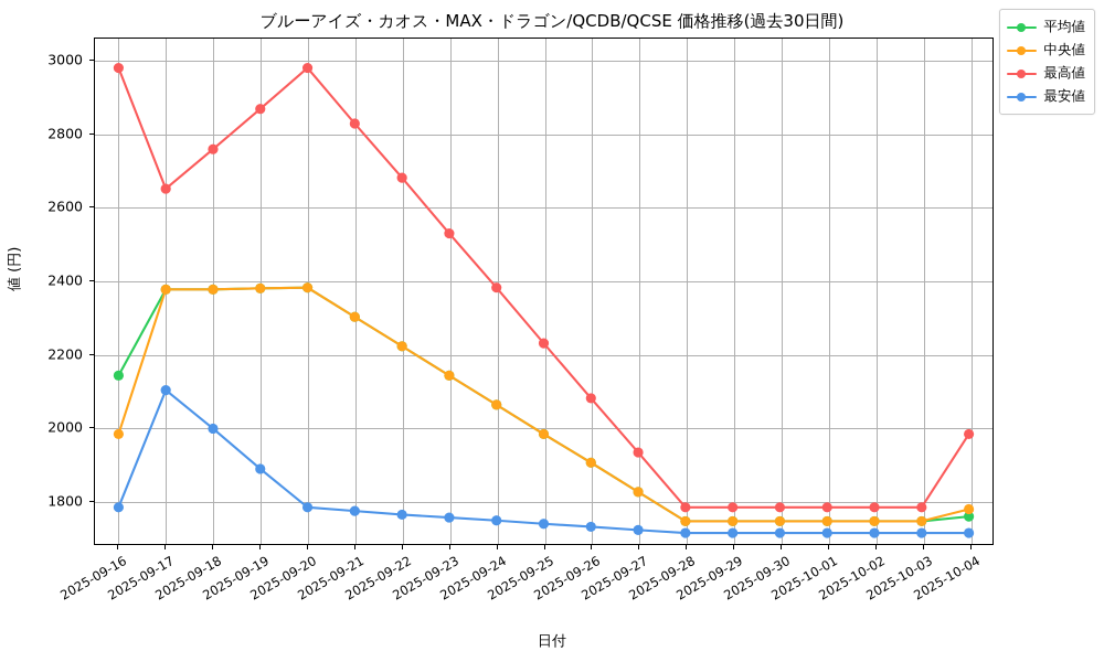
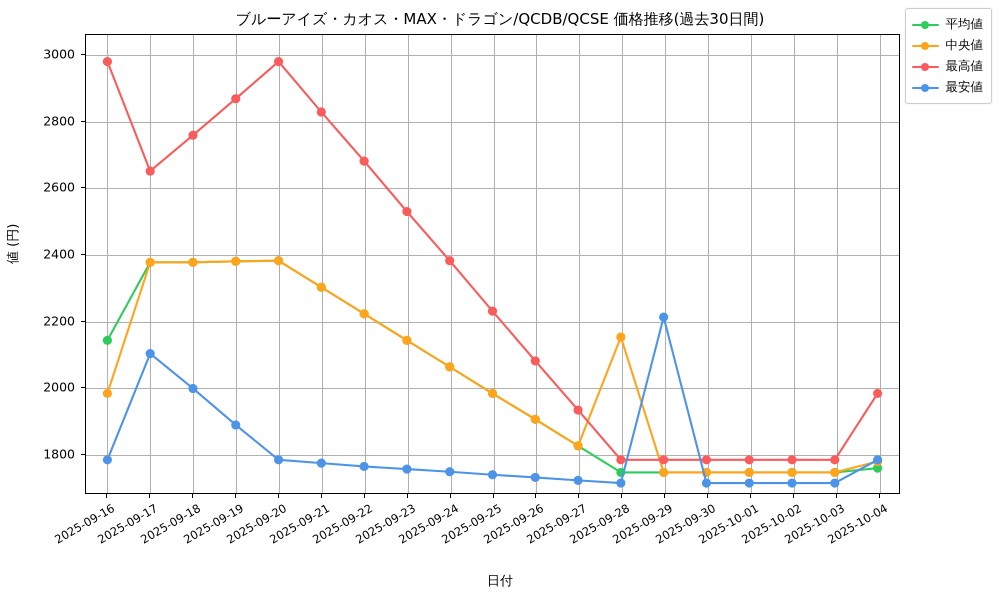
中央値/2025-09-28: 1740 -> 2150
最安値/2025-09-29: 1710 -> 2210
最安値/2025-10-04: 1710 -> 1780
